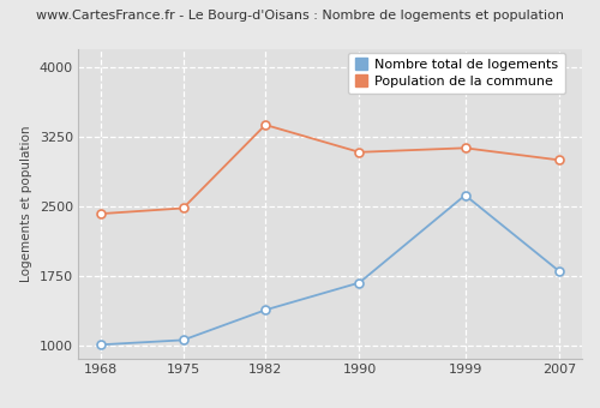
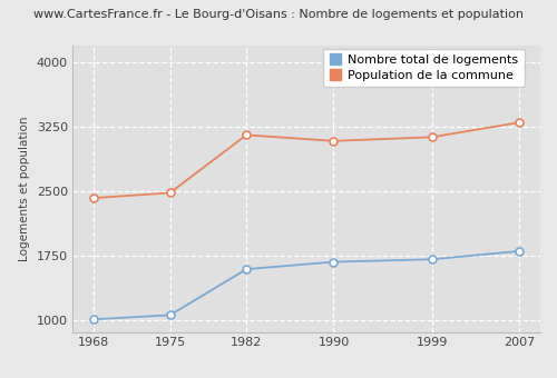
Nombre total de logements/1982: 1380 -> 1590
Population de la commune/1982: 3380 -> 3160
Nombre total de logements/1999: 2620 -> 1700
Population de la commune/2007: 3000 -> 3300
